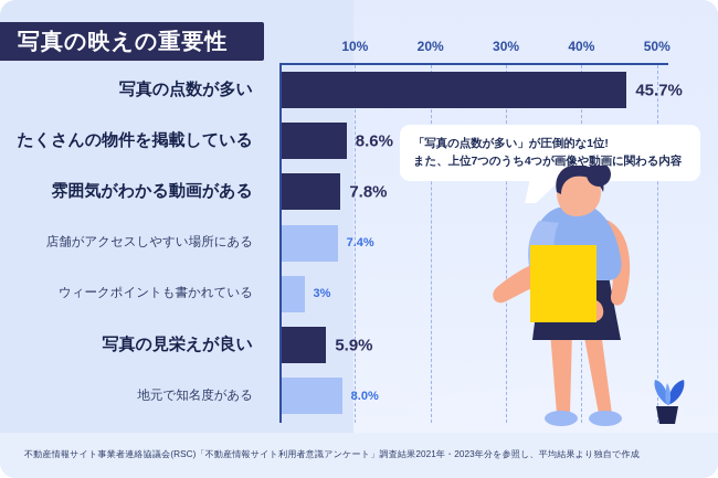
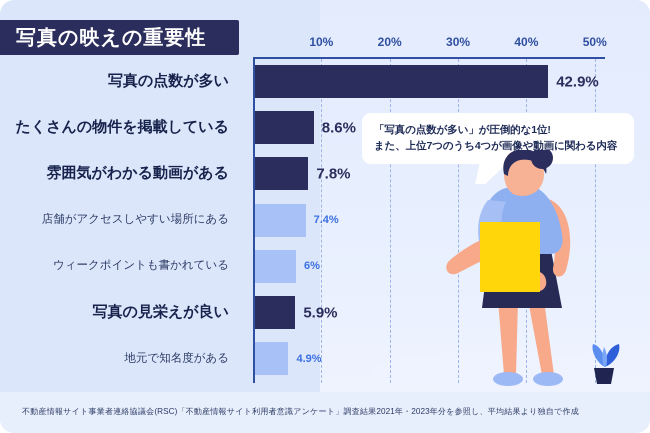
写真の点数が多い: 45.7% -> 42.9%
ウィークポイントも書かれている: 3% -> 6%
地元で知名度がある: 8.0% -> 4.9%
